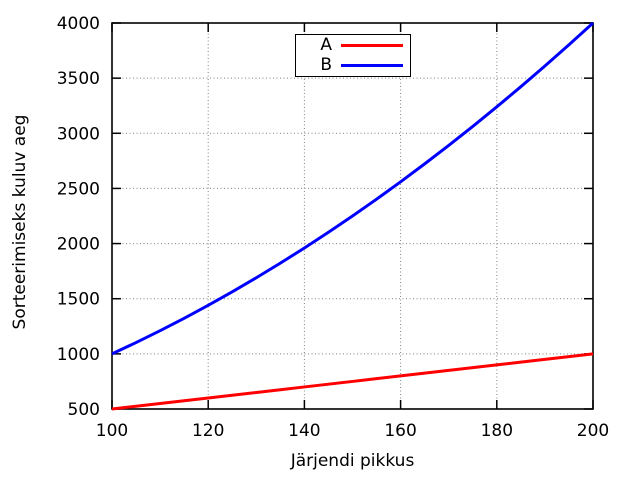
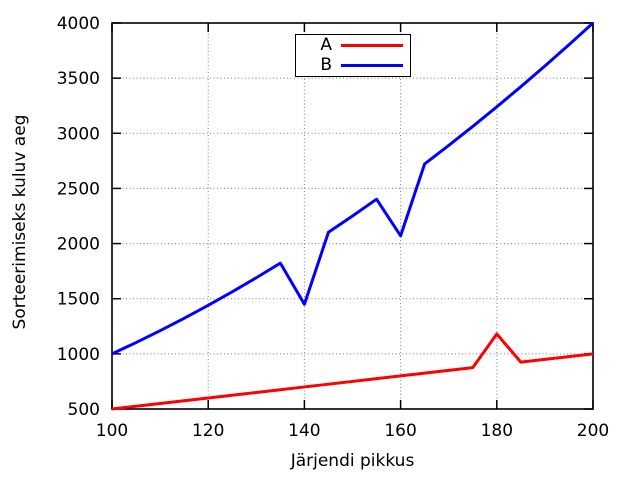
B/140: 1960 -> 1450
B/160: 2560 -> 2070
A/180: 900 -> 1180
